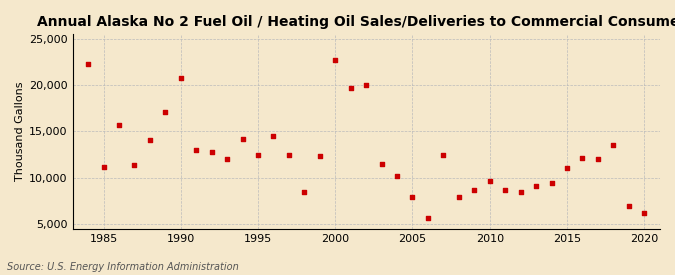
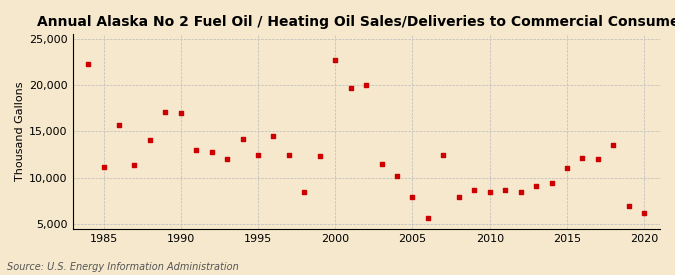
1990: 20,800 -> 17,000
2010: 9,600 -> 8,500
